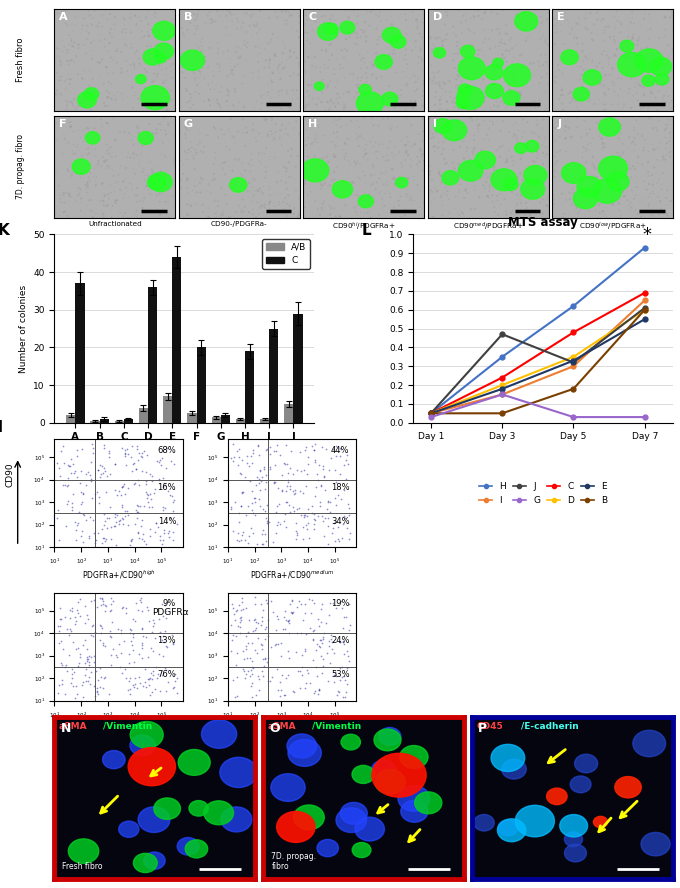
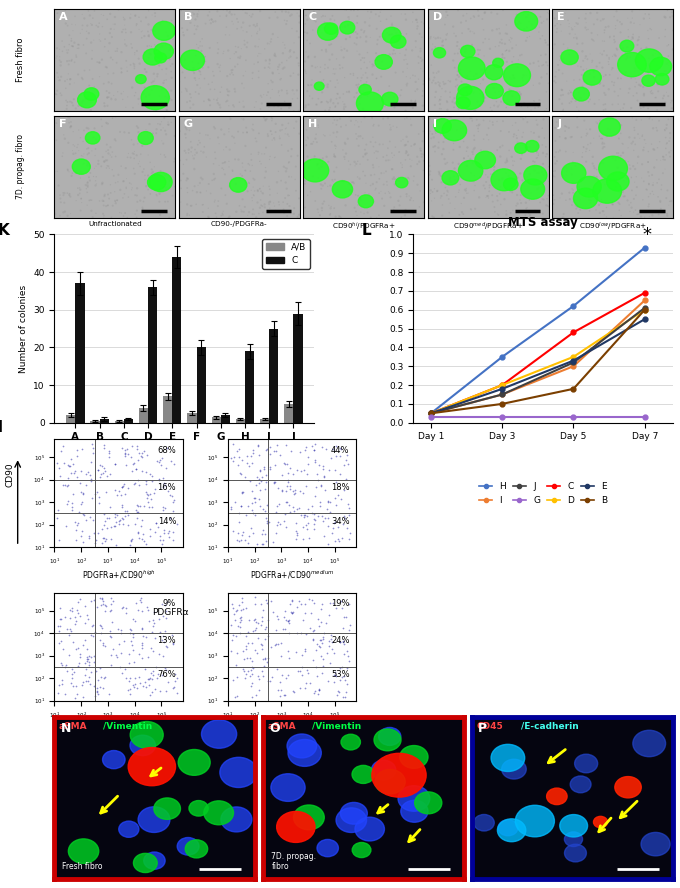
MTS assay/J/Day 3: 0.47 -> 0.15
MTS assay/G/Day 3: 0.15 -> 0.03
MTS assay/C/Day 3: 0.24 -> 0.20
MTS assay/B/Day 3: 0.05 -> 0.10
